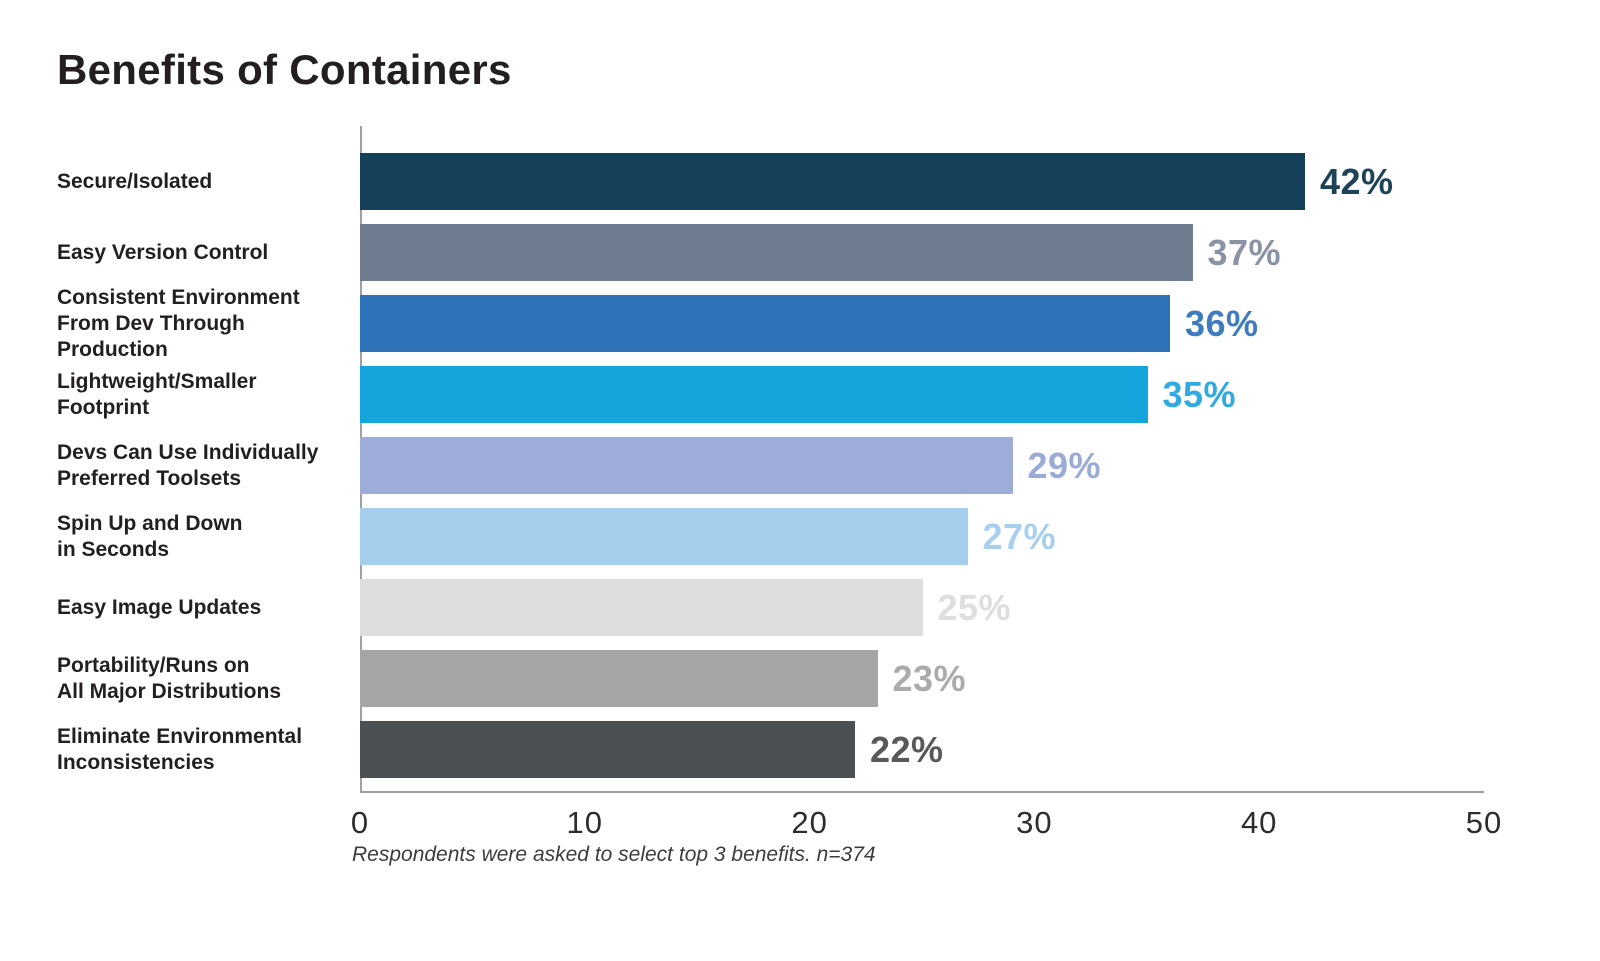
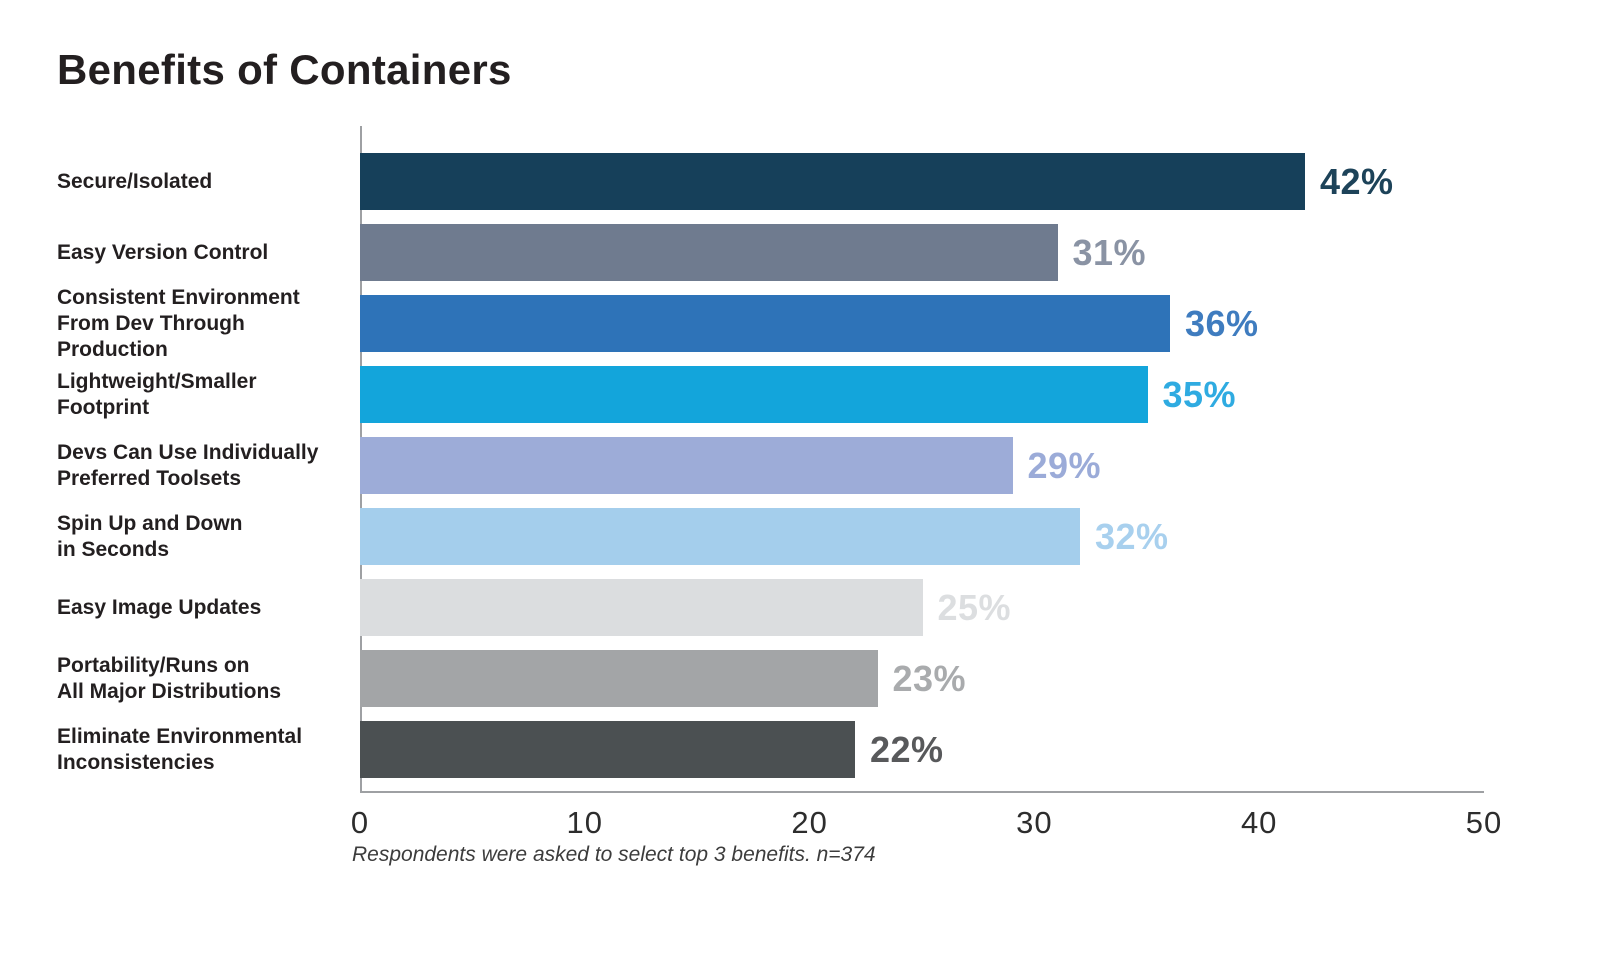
Easy Version Control: 37% -> 31%
Spin Up and Down in Seconds: 27% -> 32%
